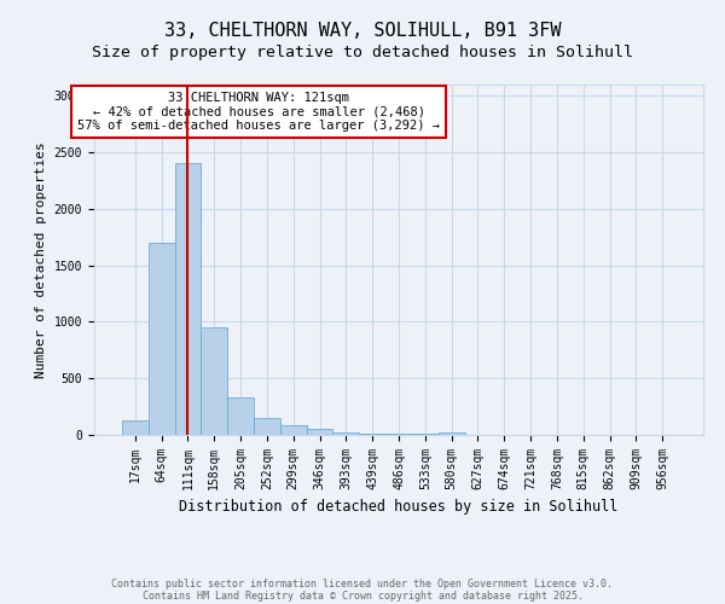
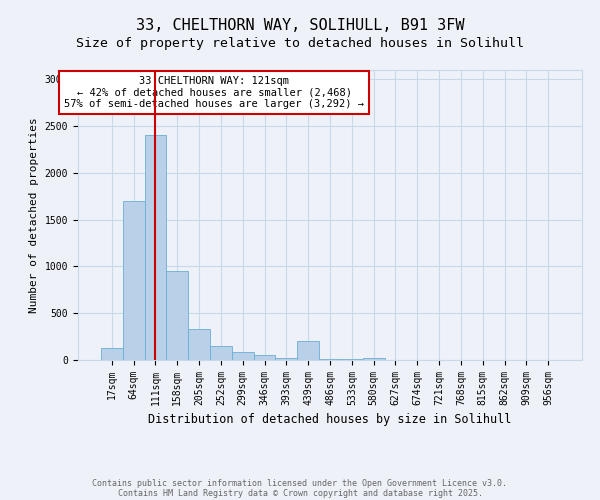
439sqm: 20 -> 200
